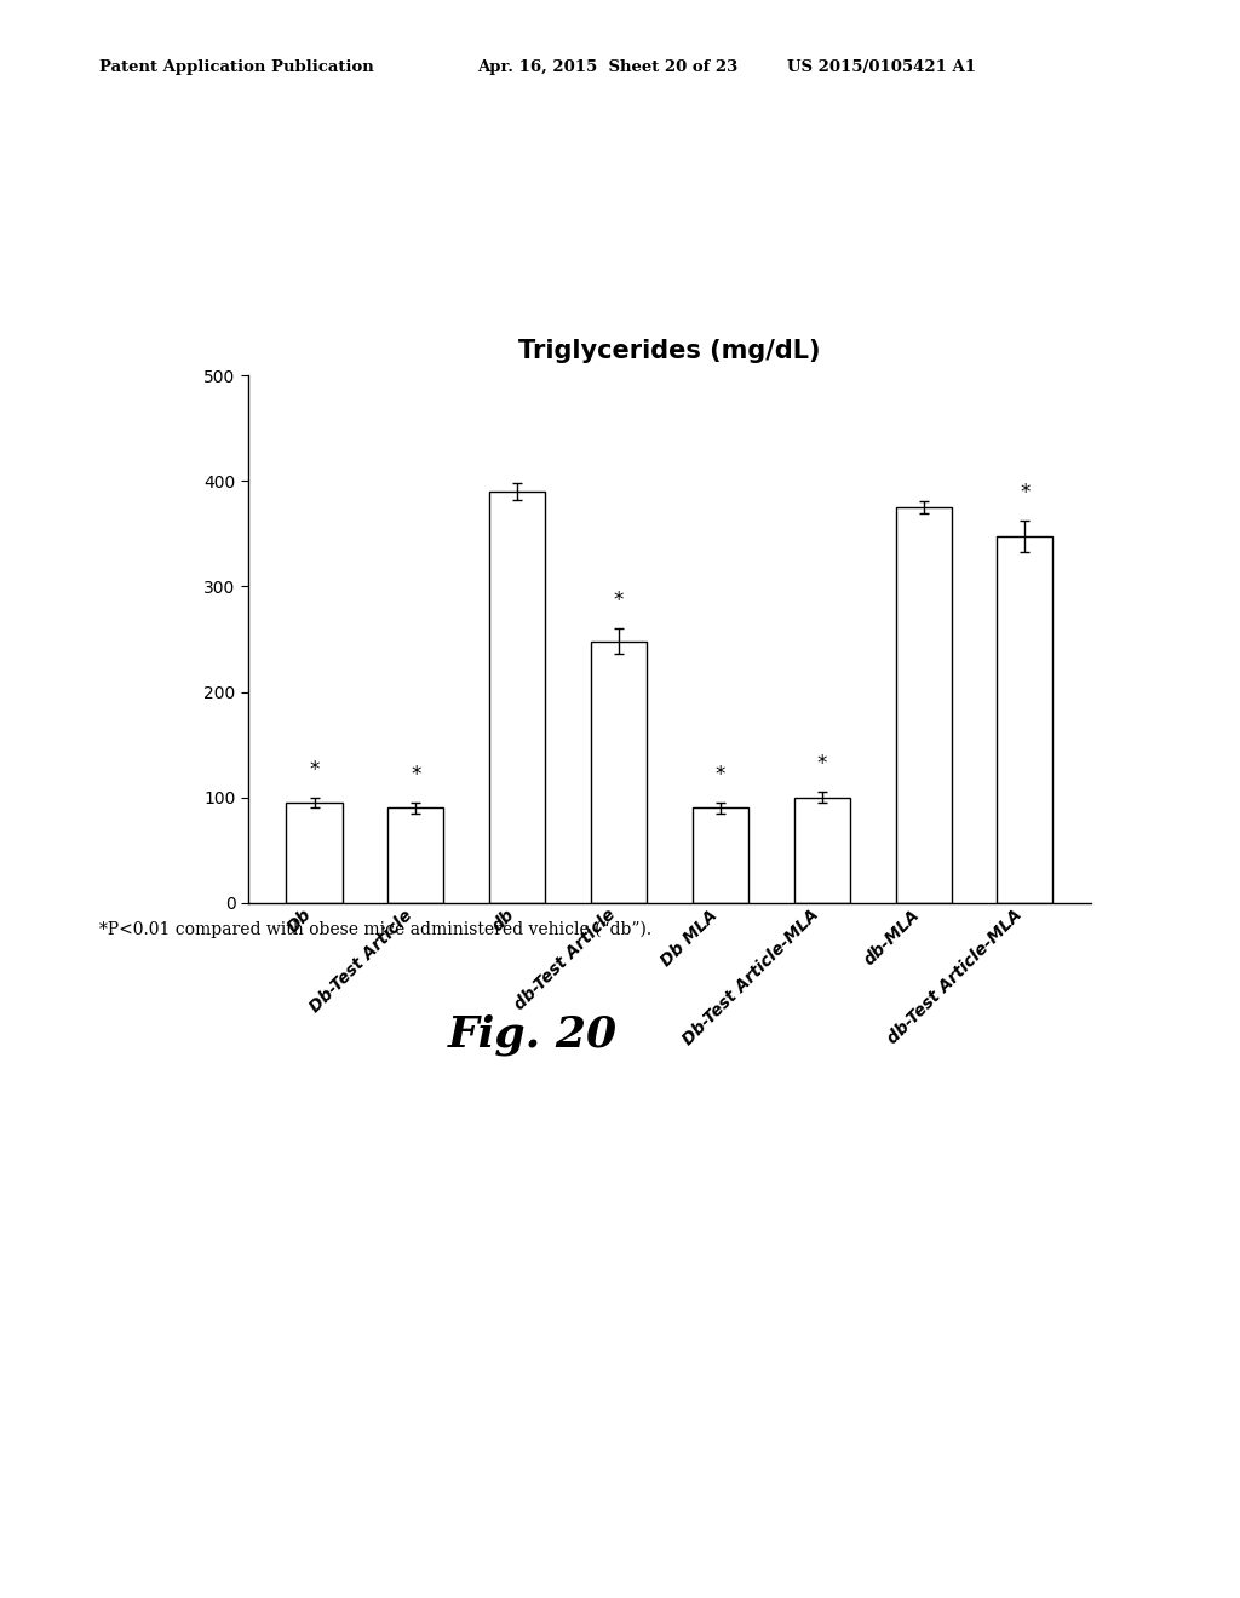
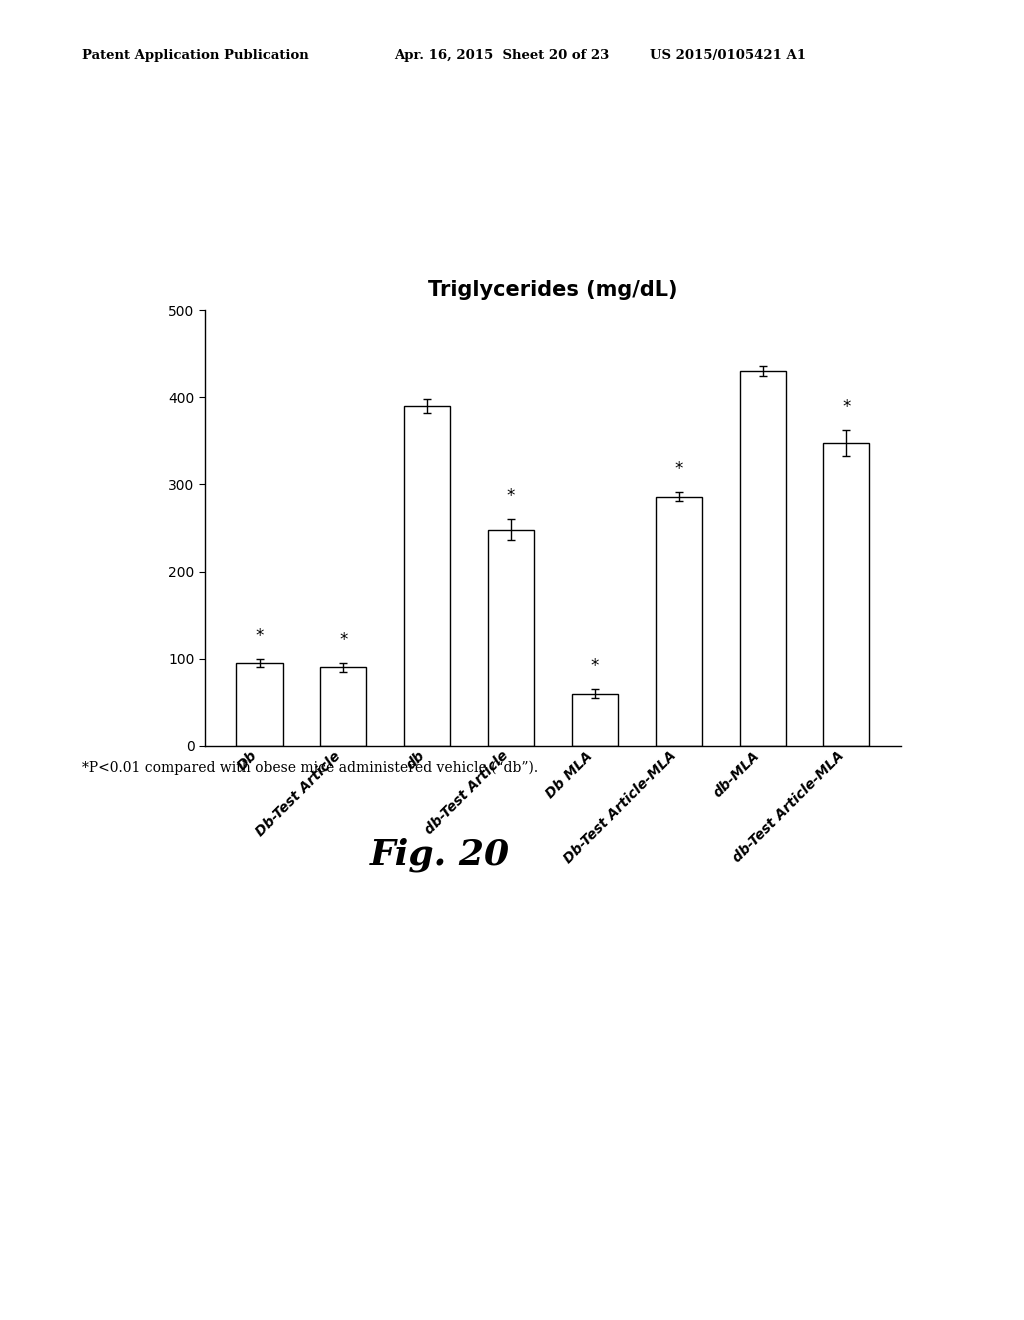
Db MLA: 90 -> 60
Db-Test Article-MLA: 100 -> 286
db-MLA: 375 -> 430
